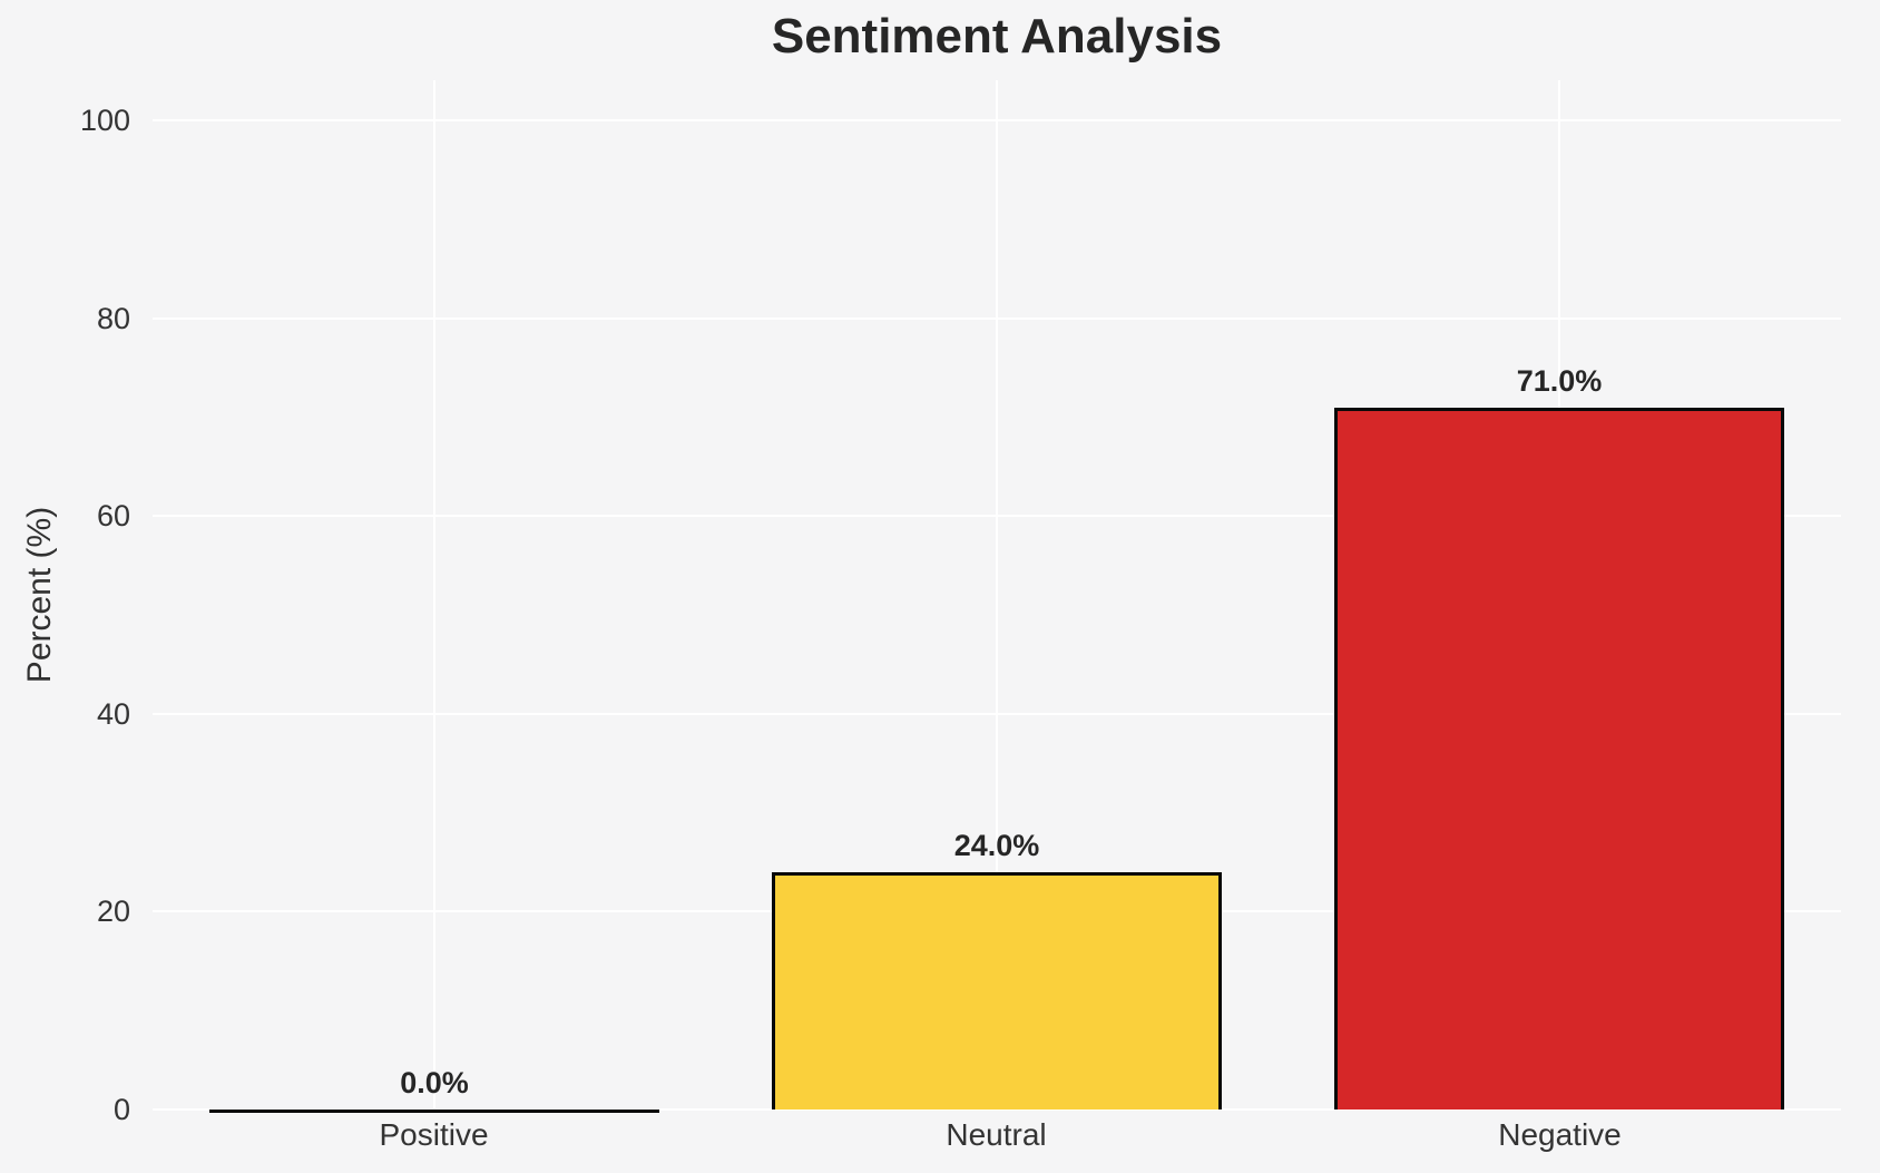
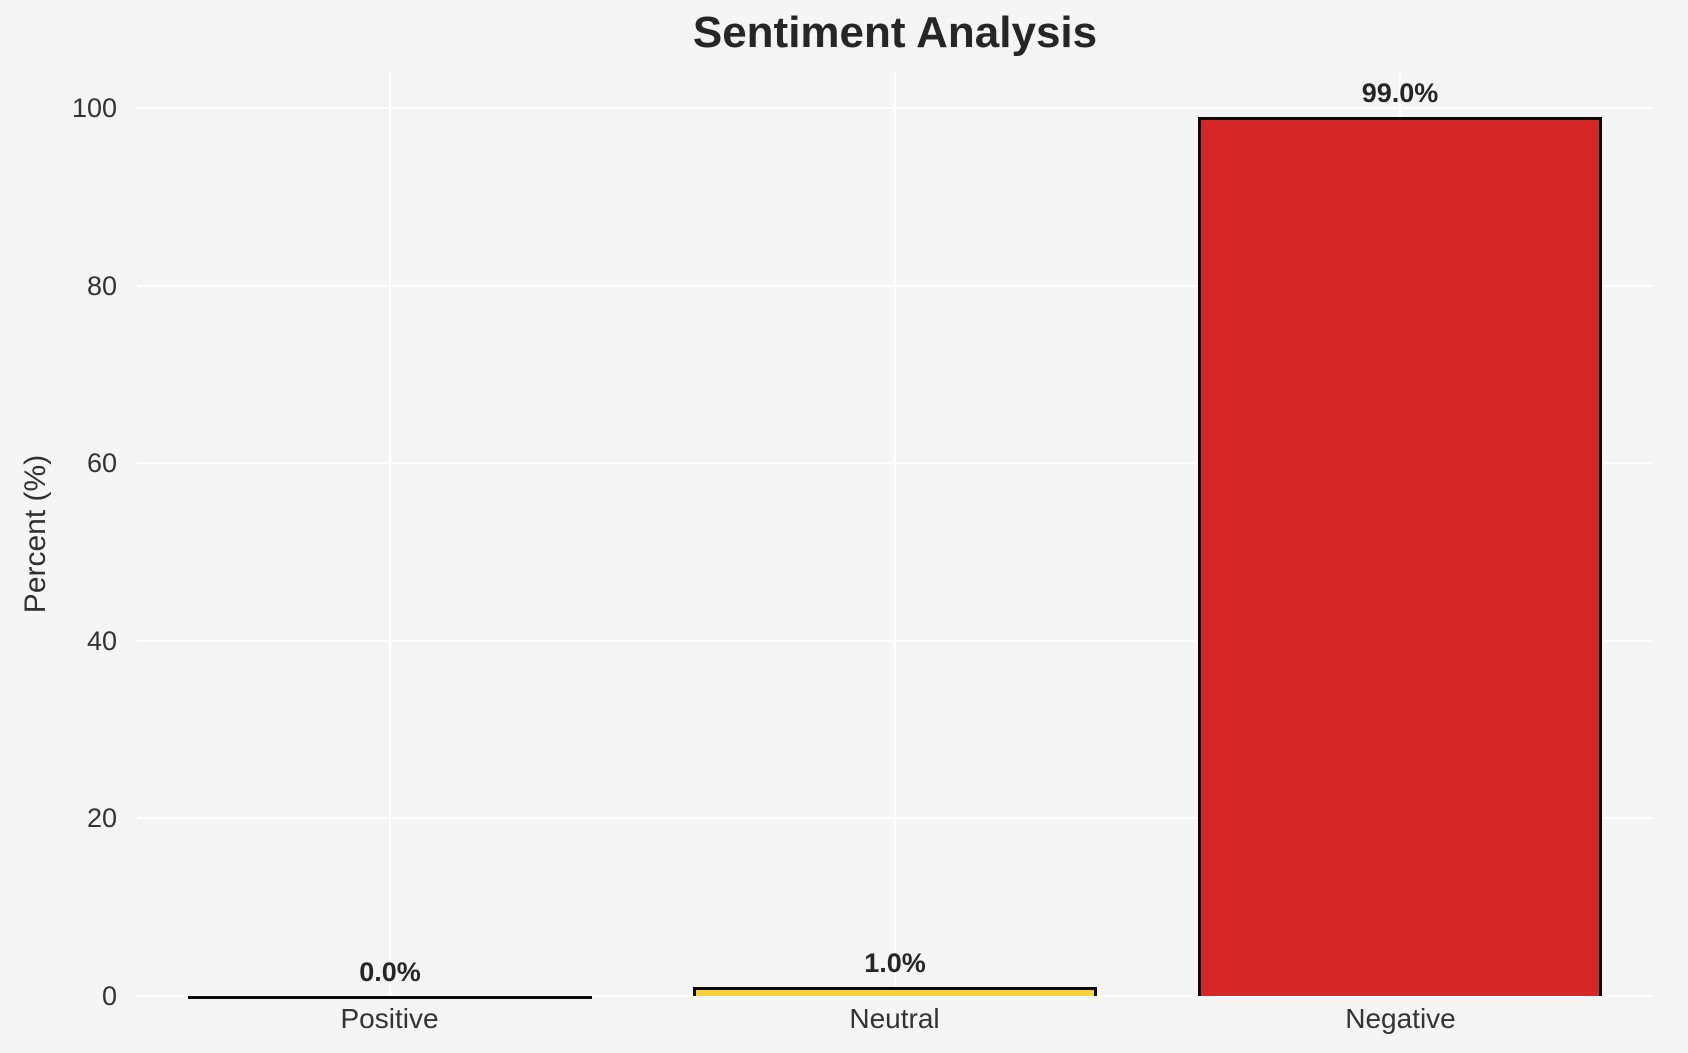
Neutral: 24.0% -> 1.0%
Negative: 71.0% -> 99.0%
